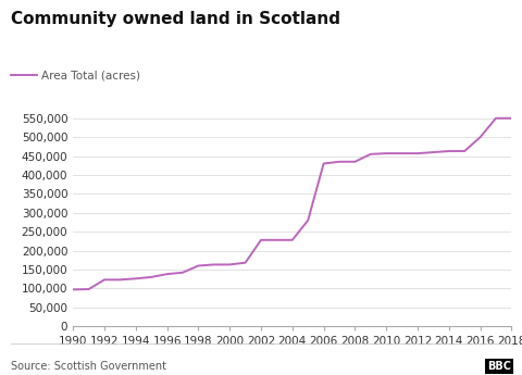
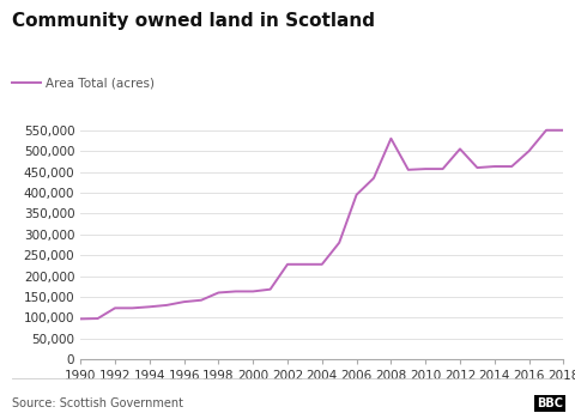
2006: 430,000 -> 395,000
2008: 435,000 -> 530,000
2012: 457,000 -> 505,000
